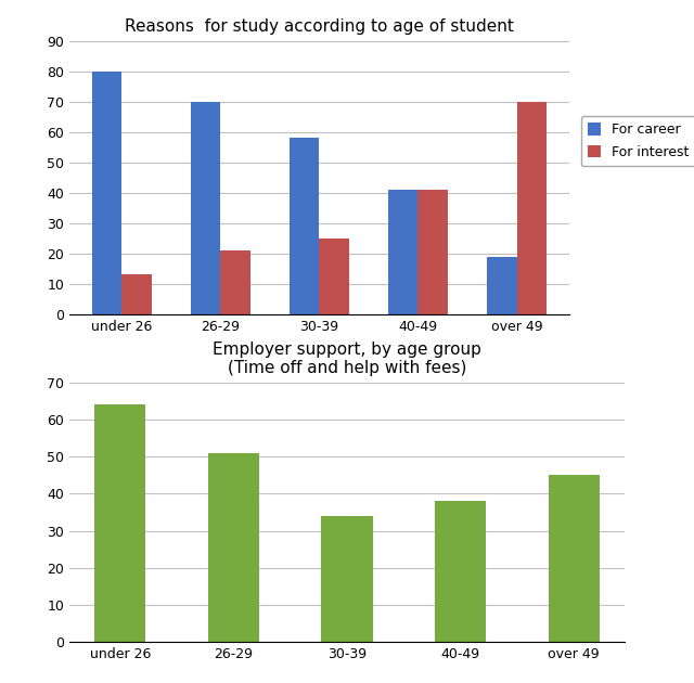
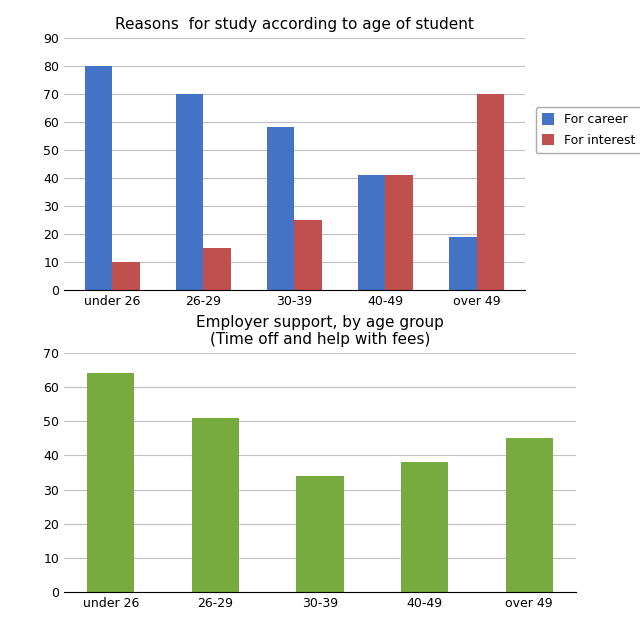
Reasons for study according to age of student/For interest/under 26: 13 -> 10
Reasons for study according to age of student/For interest/26-29: 21 -> 15
